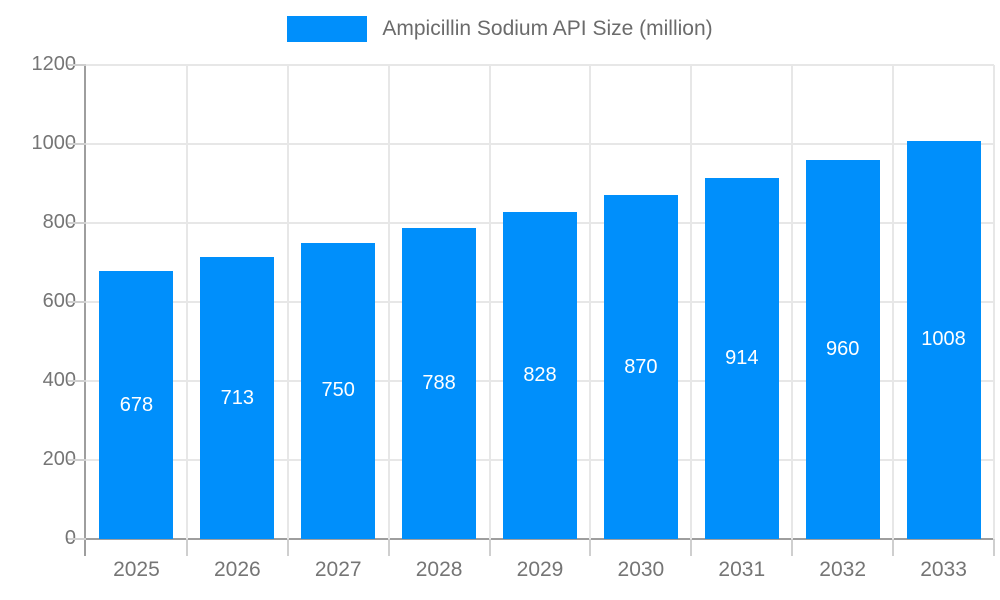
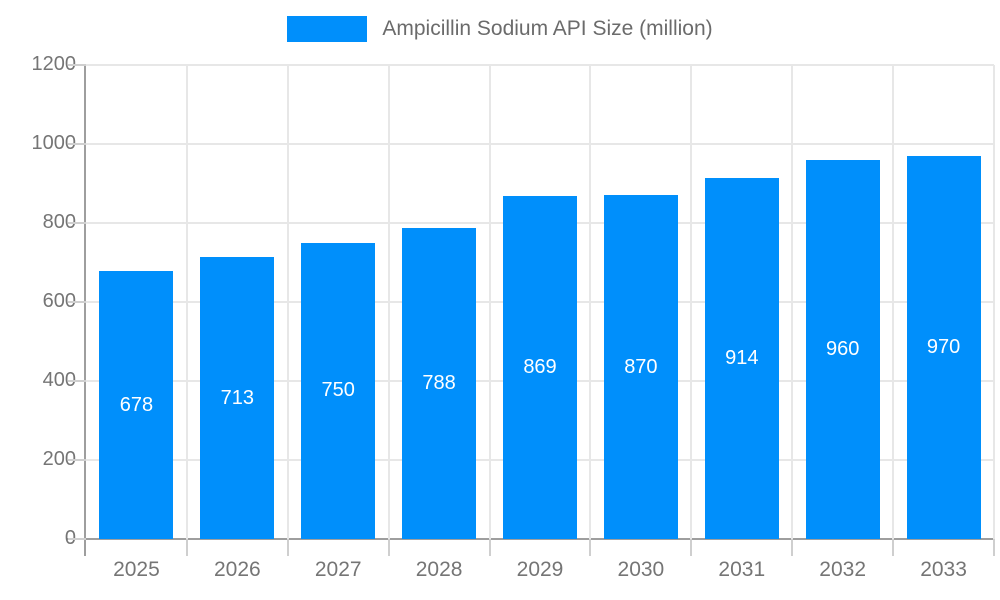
2029: 828 -> 869
2033: 1008 -> 970
